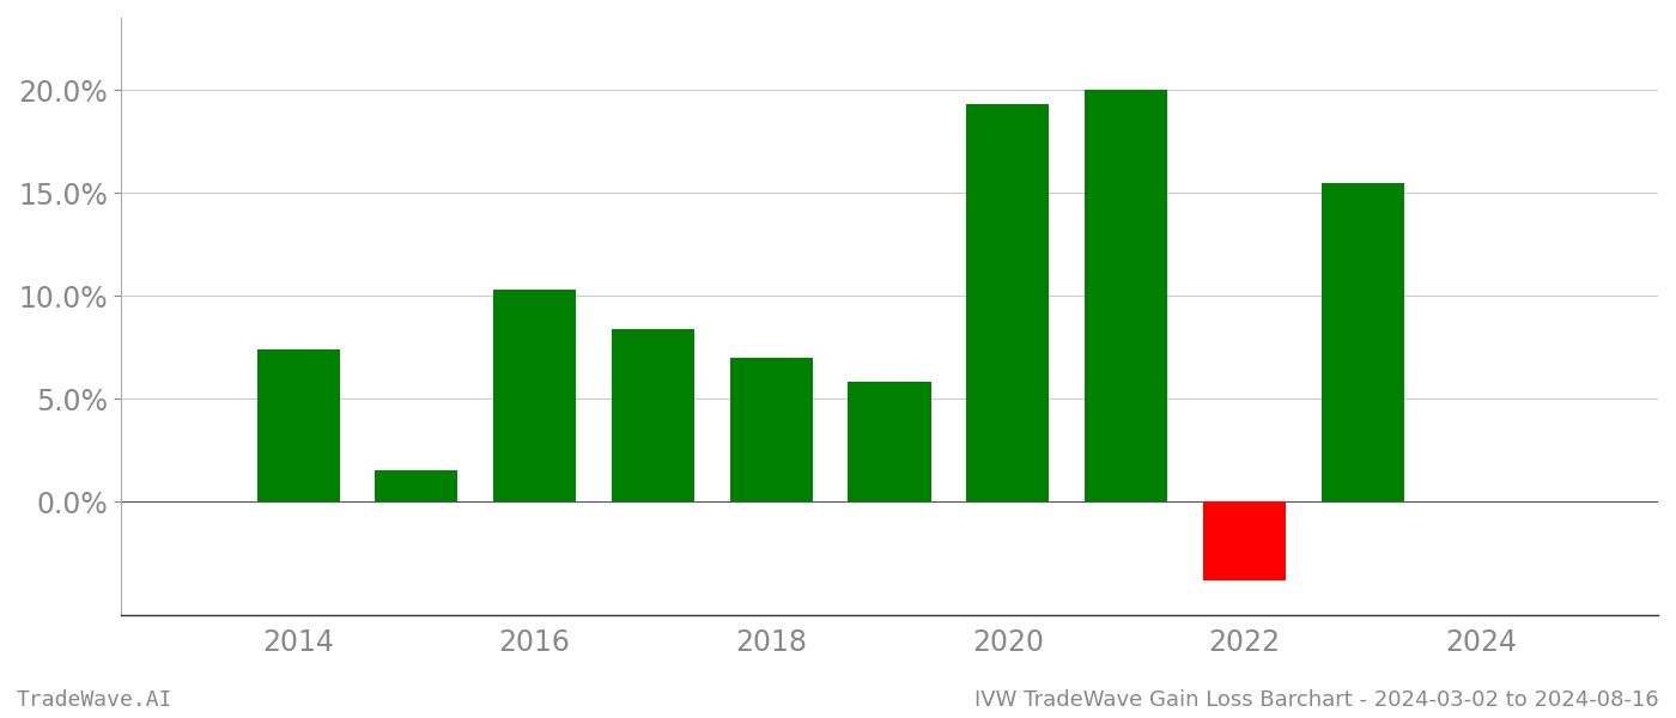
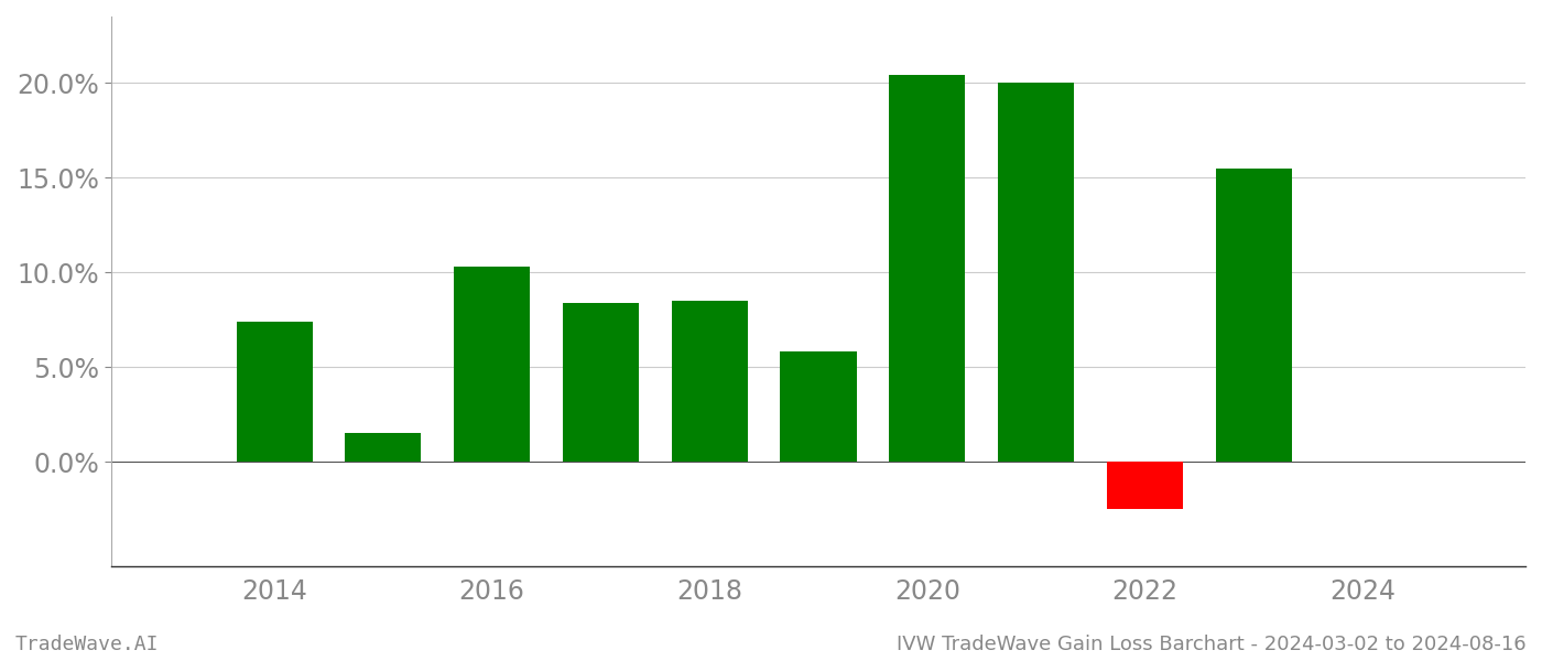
2018: 7.0% -> 8.5%
2020: 19.3% -> 20.4%
2022: -3.8% -> -2.5%
